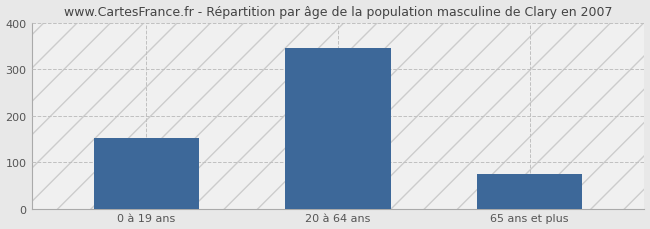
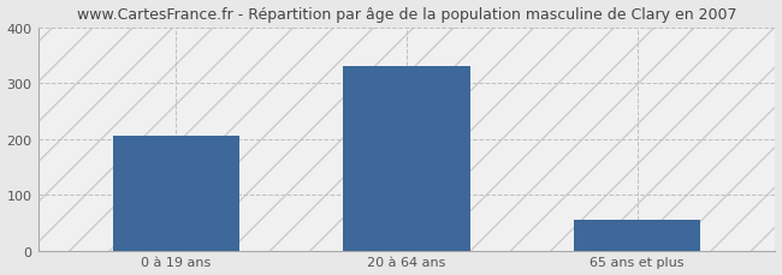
0 à 19 ans: 152 -> 205
20 à 64 ans: 345 -> 330
65 ans et plus: 75 -> 55
